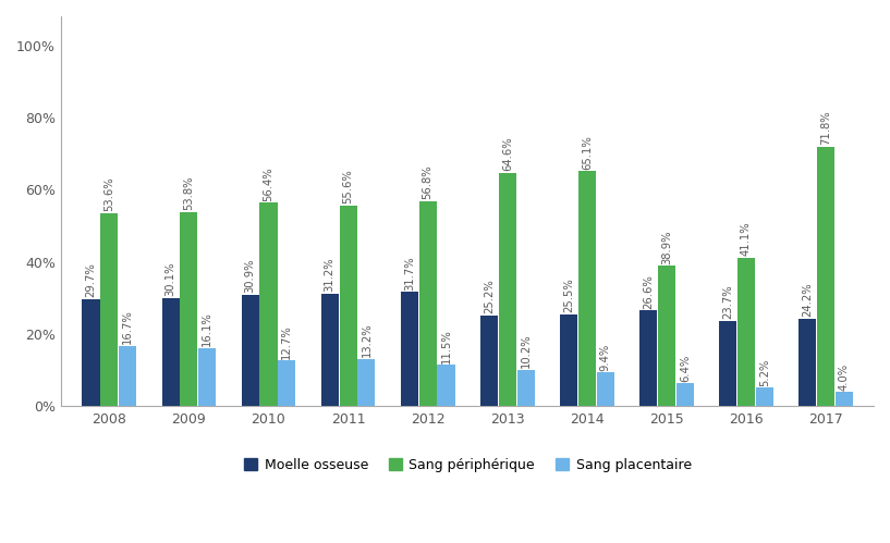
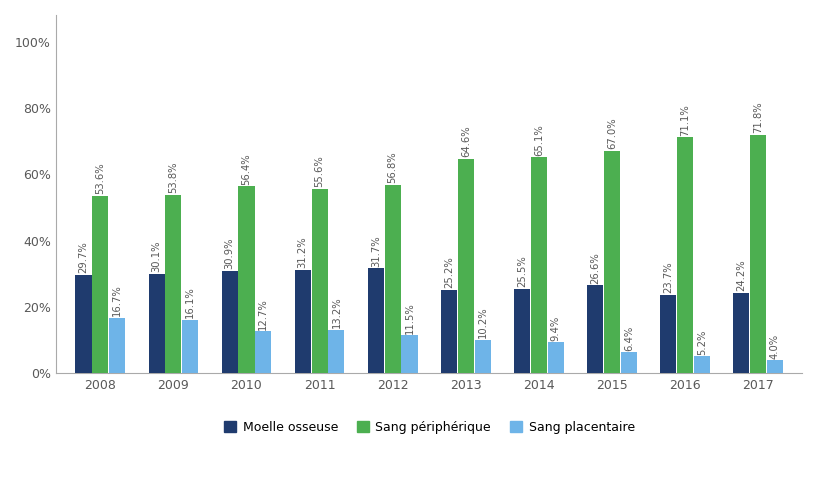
Sang périphérique/2015: 38.9% -> 67.0%
Sang périphérique/2016: 41.1% -> 71.1%
